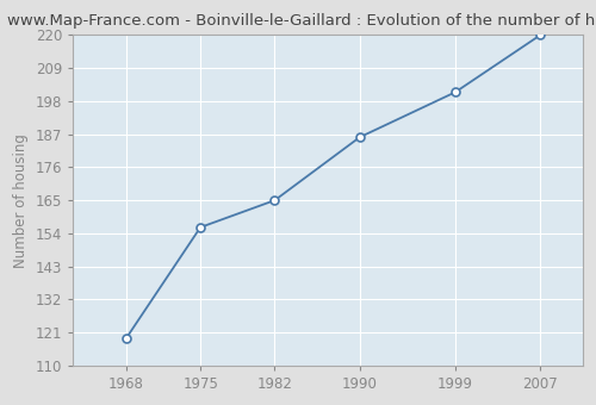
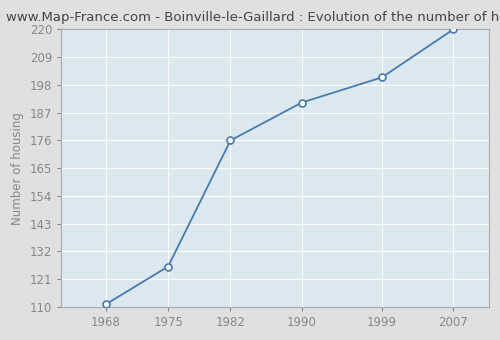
1968: 119 -> 111
1975: 156 -> 126
1982: 165 -> 176
1990: 186 -> 191
